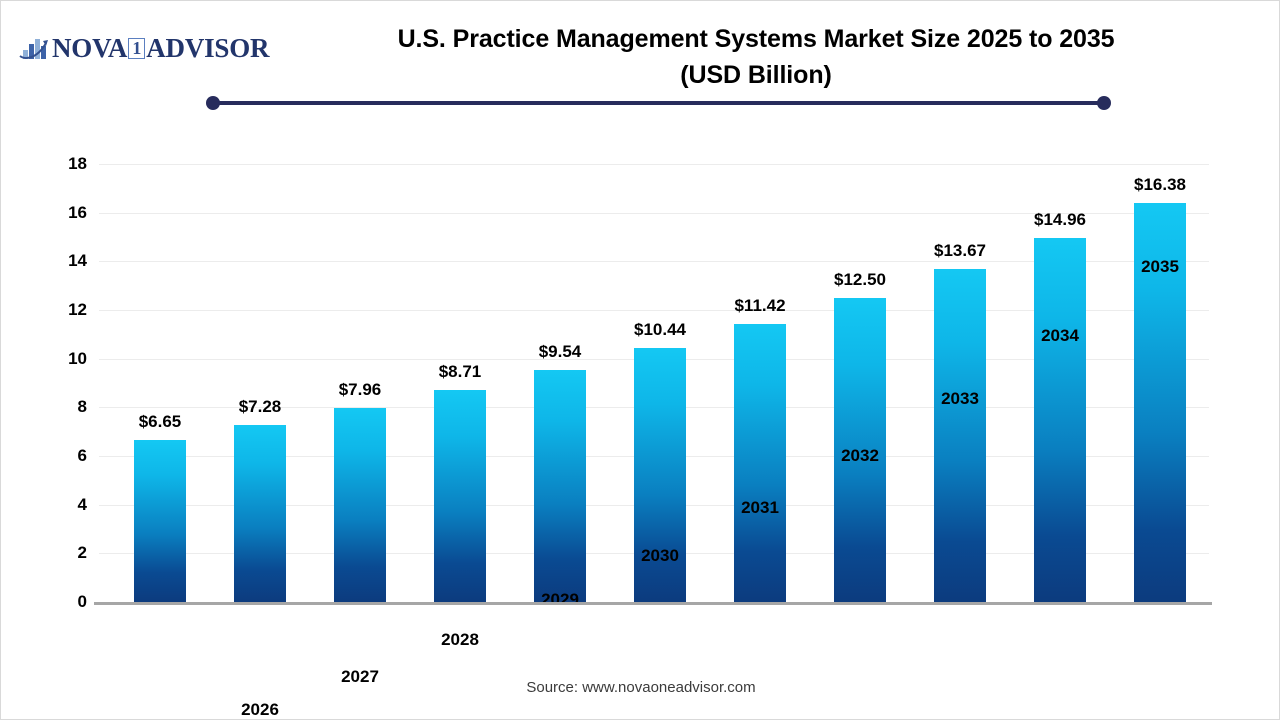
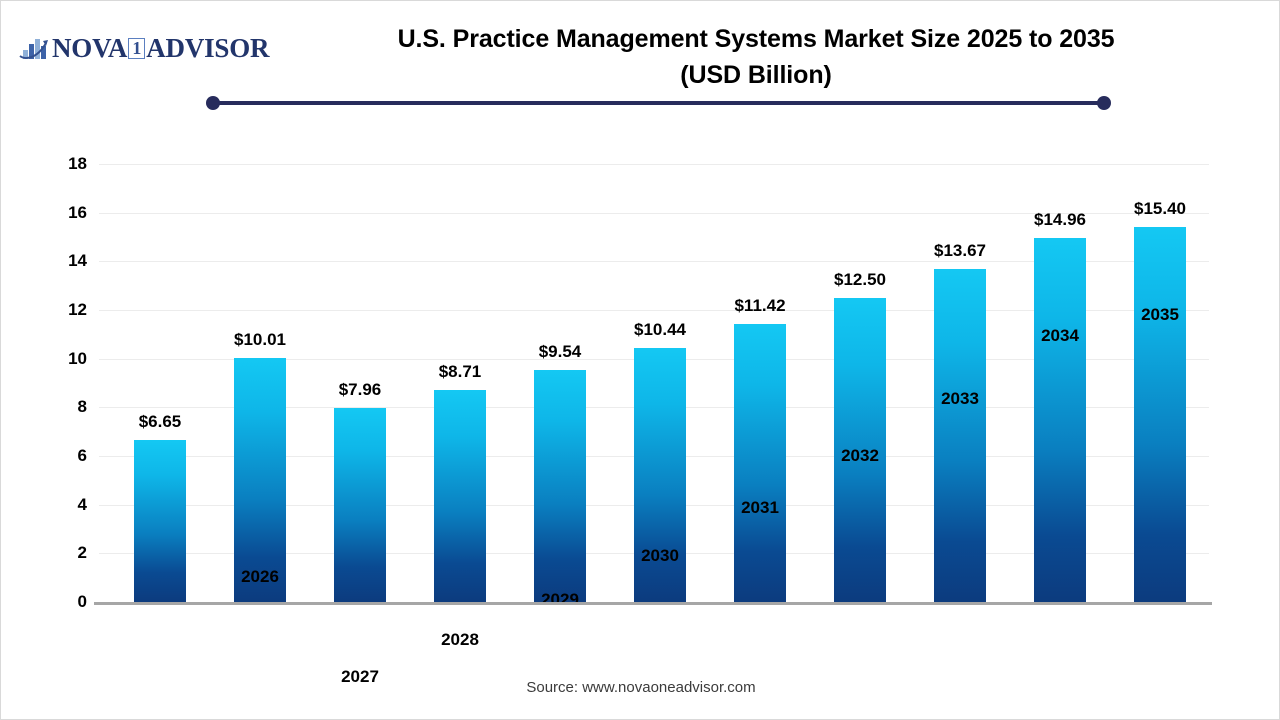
2026: $7.28 -> $10.01
2035: $16.38 -> $15.40
